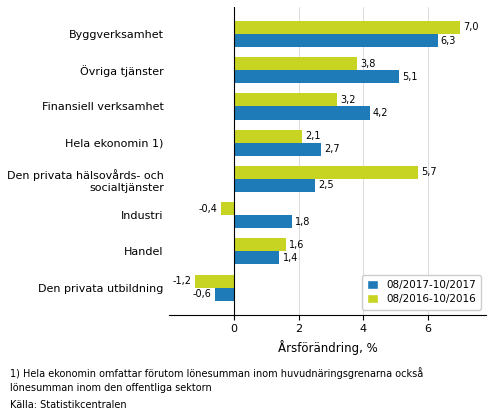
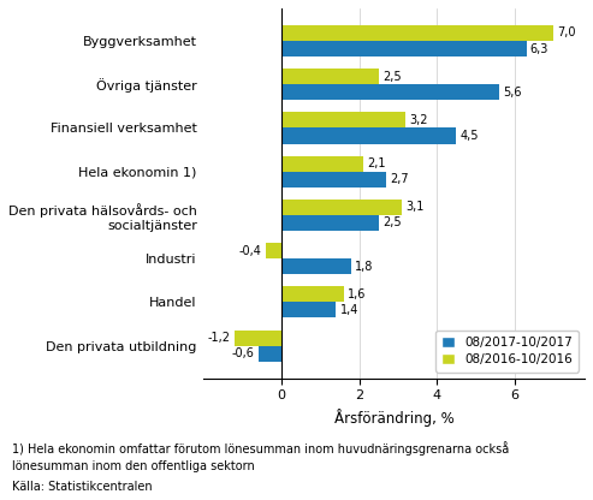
08/2016-10/2016/Övriga tjänster: 3,8 -> 2,5
08/2017-10/2017/Övriga tjänster: 5,1 -> 5,6
08/2017-10/2017/Finansiell verksamhet: 4,2 -> 4,5
08/2016-10/2016/Den privata hälsovårds- och socialtjänster: 5,7 -> 3,1
